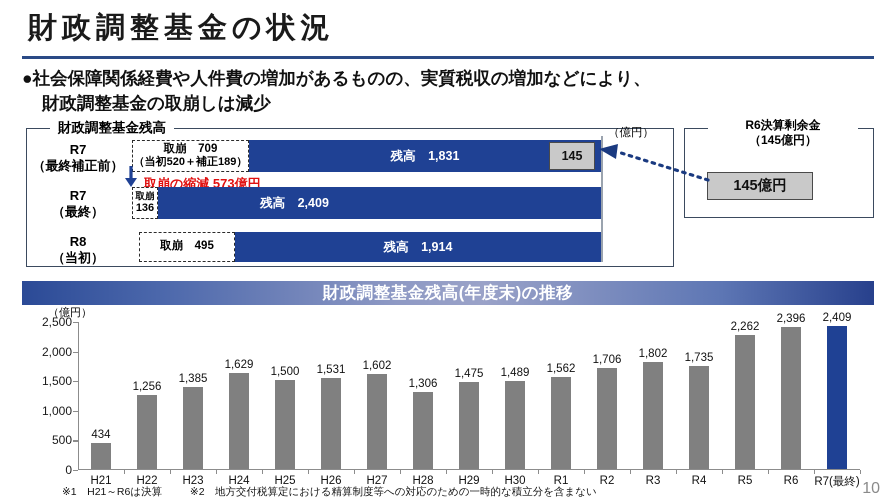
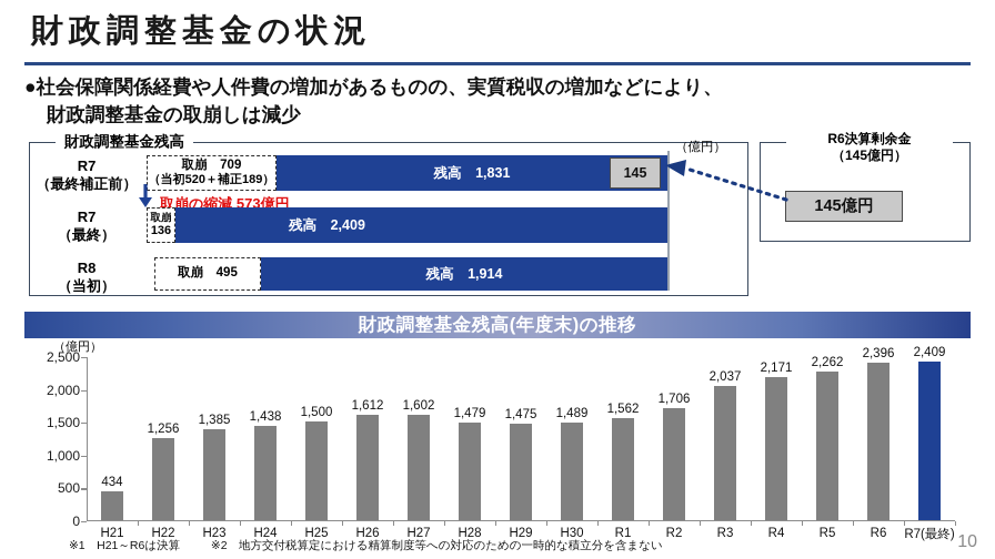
H24: 1,629 -> 1,438
H26: 1,531 -> 1,612
H28: 1,306 -> 1,479
R3: 1,802 -> 2,037
R4: 1,735 -> 2,171
